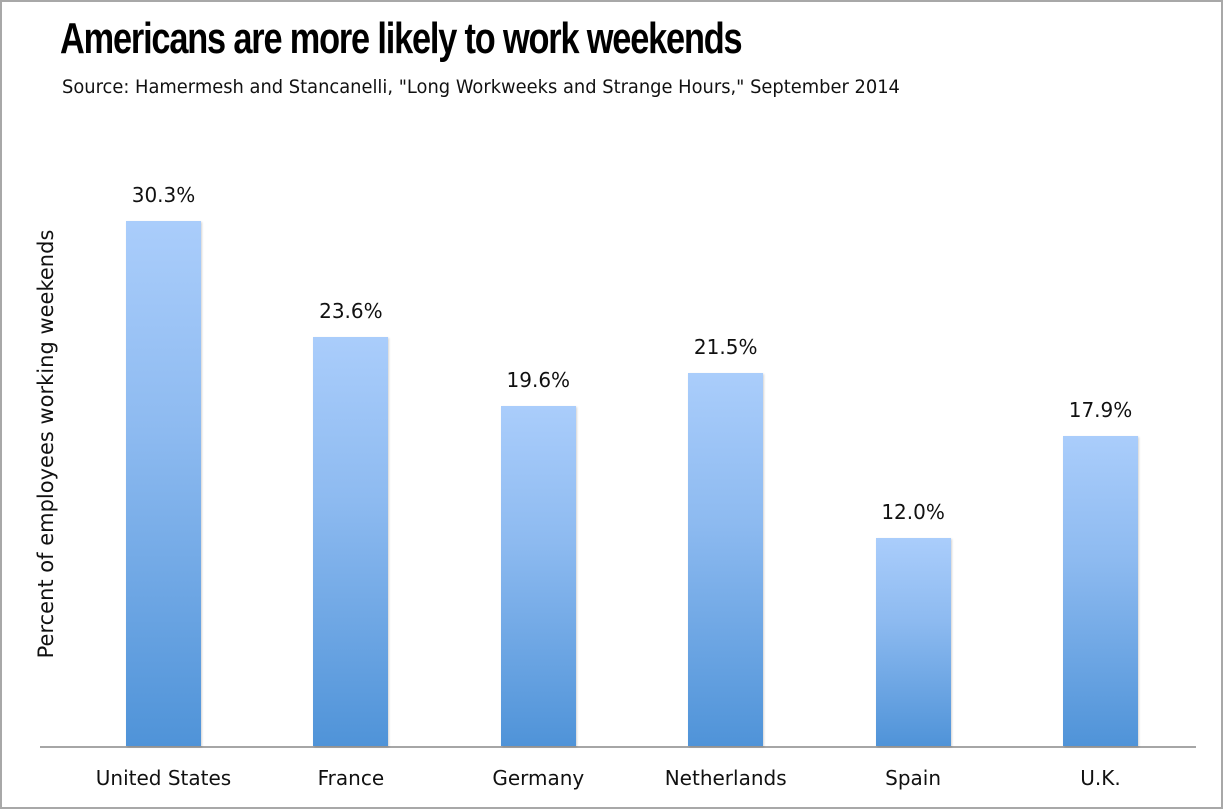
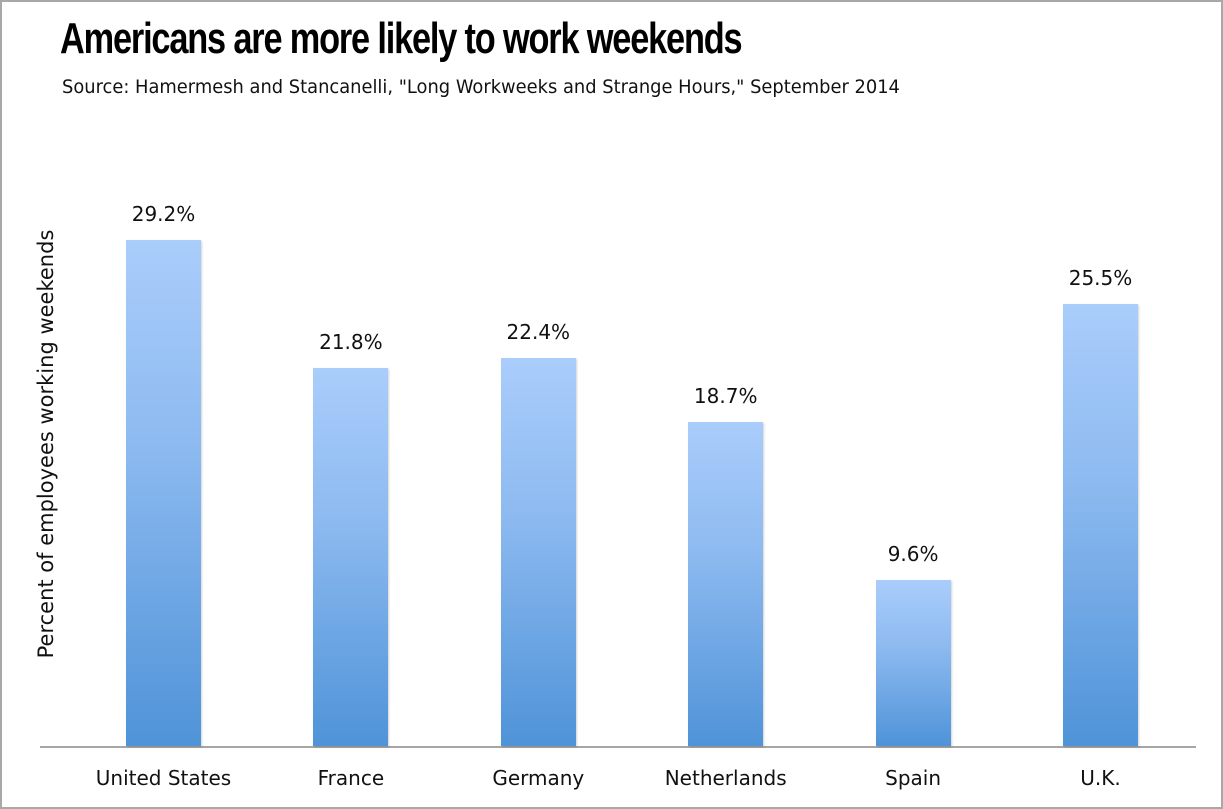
United States: 30.3% -> 29.2%
France: 23.6% -> 21.8%
Germany: 19.6% -> 22.4%
Netherlands: 21.5% -> 18.7%
Spain: 12.0% -> 9.6%
U.K.: 17.9% -> 25.5%
